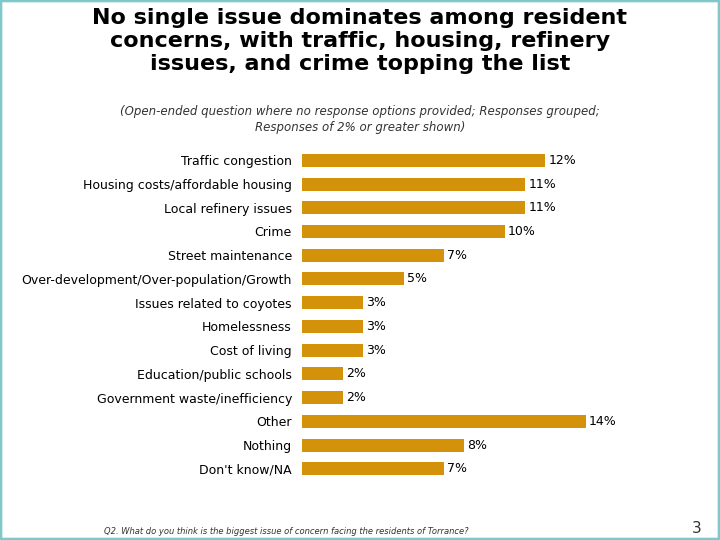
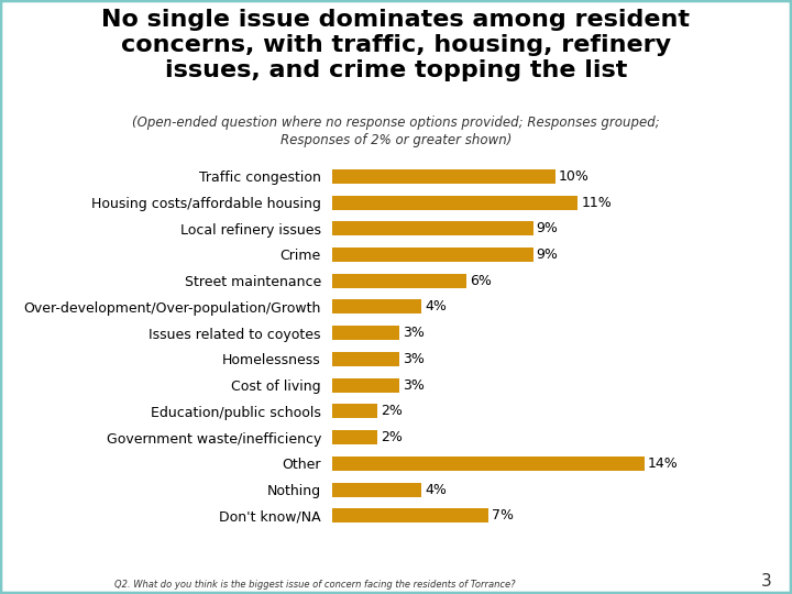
Traffic congestion: 12% -> 10%
Local refinery issues: 11% -> 9%
Crime: 10% -> 9%
Street maintenance: 7% -> 6%
Over-development/Over-population/Growth: 5% -> 4%
Nothing: 8% -> 4%
